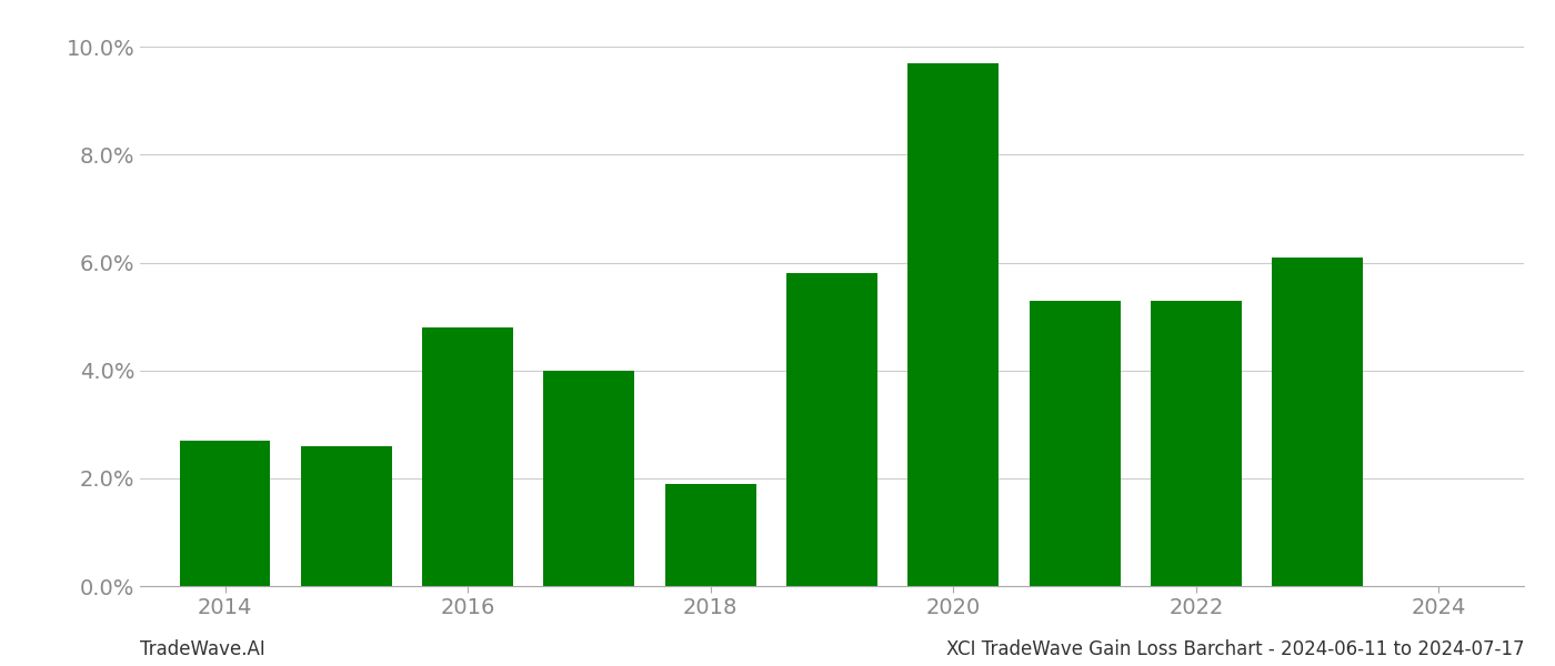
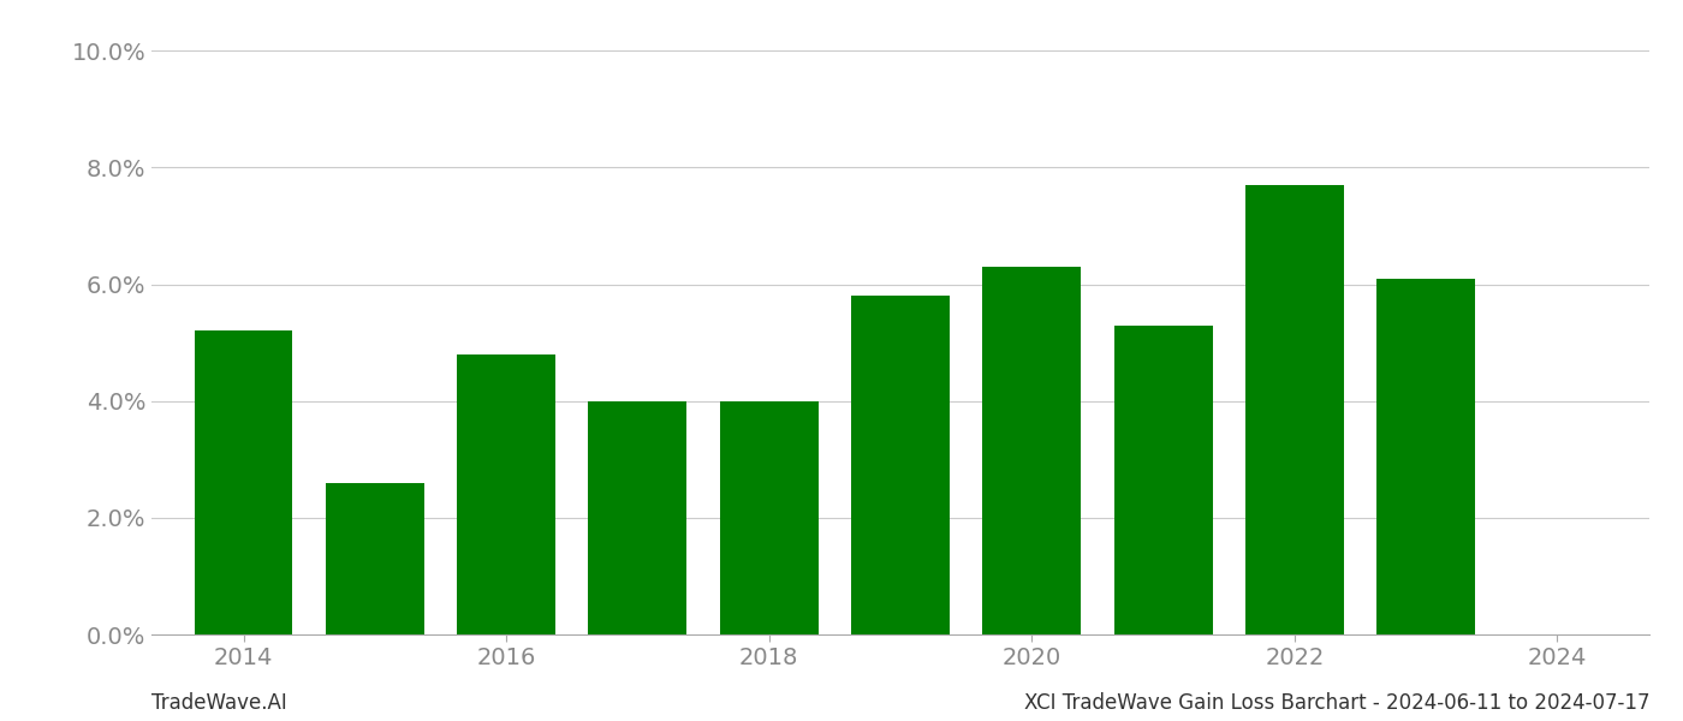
2014: 2.7% -> 5.2%
2018: 1.9% -> 4.0%
2020: 9.7% -> 6.3%
2022: 5.3% -> 7.7%
